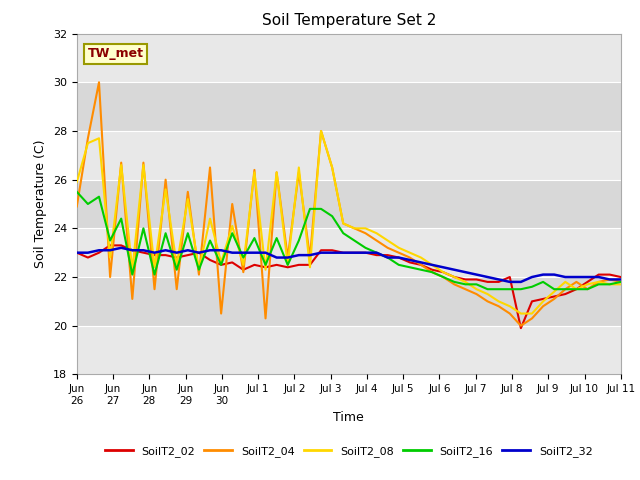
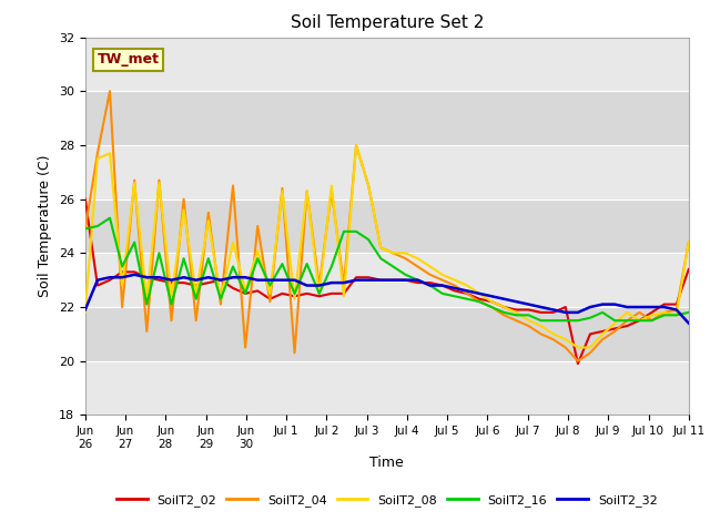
SoilT2_02/Jun 26: 23.0 -> 26.0
SoilT2_08/Jun 26: 25.9 -> 21.8
SoilT2_16/Jun 26: 25.5 -> 24.9
SoilT2_32/Jun 26: 23.0 -> 21.9
SoilT2_02/Jul 11: 22.0 -> 23.4
SoilT2_04/Jul 11: 21.8 -> 24.4
SoilT2_08/Jul 11: 21.7 -> 24.4
SoilT2_32/Jul 11: 21.9 -> 21.4
